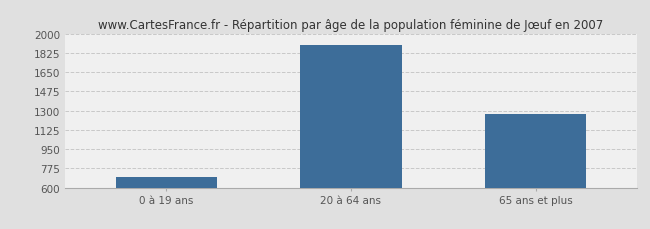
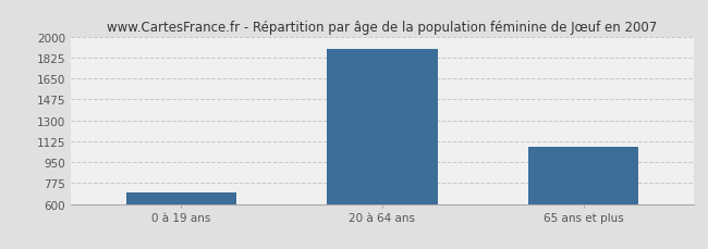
65 ans et plus: 1270 -> 1080
